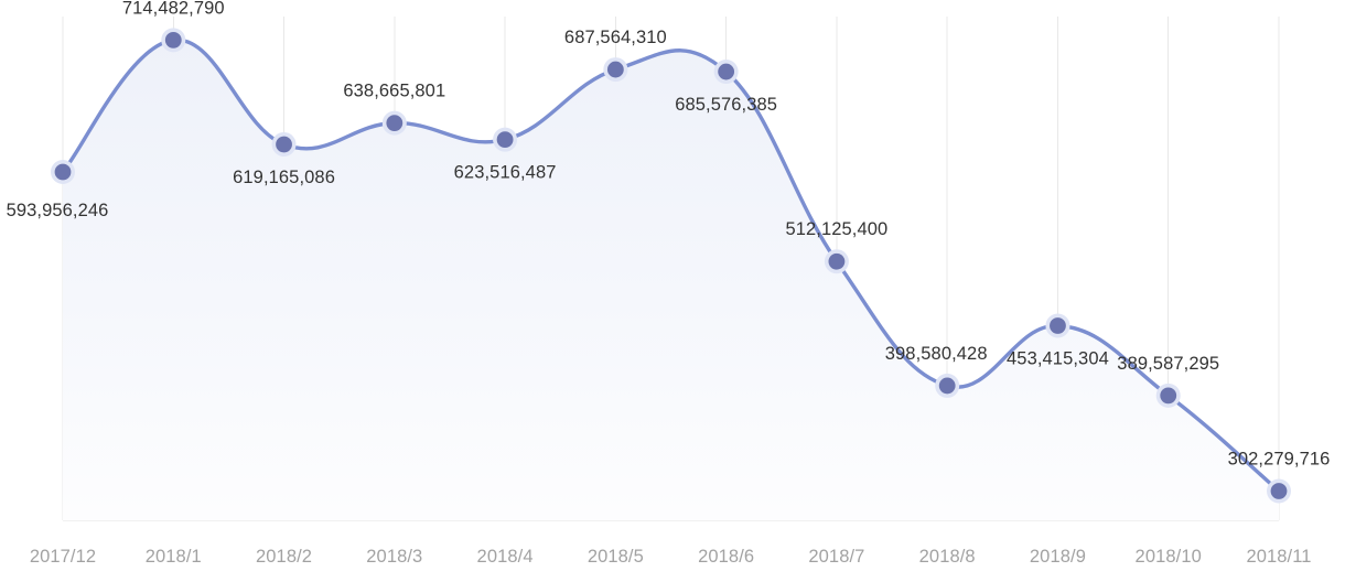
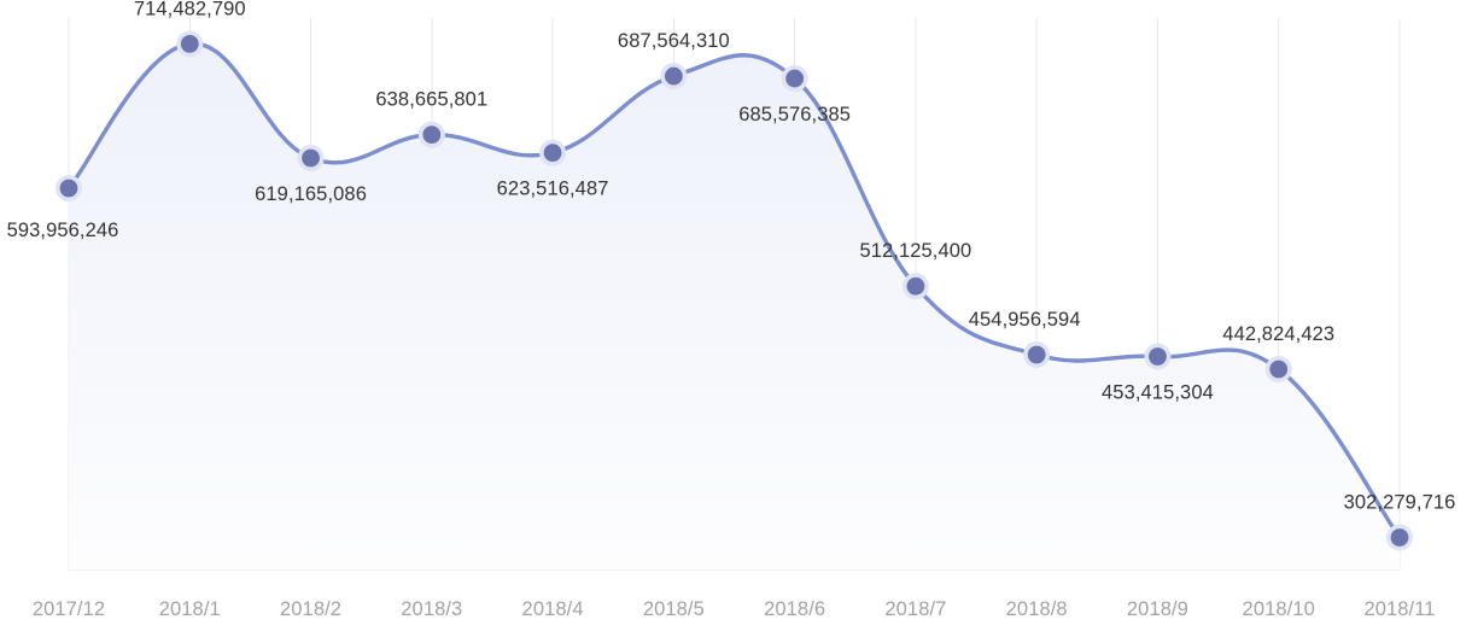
2018/8: 398,580,428 -> 454,956,594
2018/10: 389,587,295 -> 442,824,423
